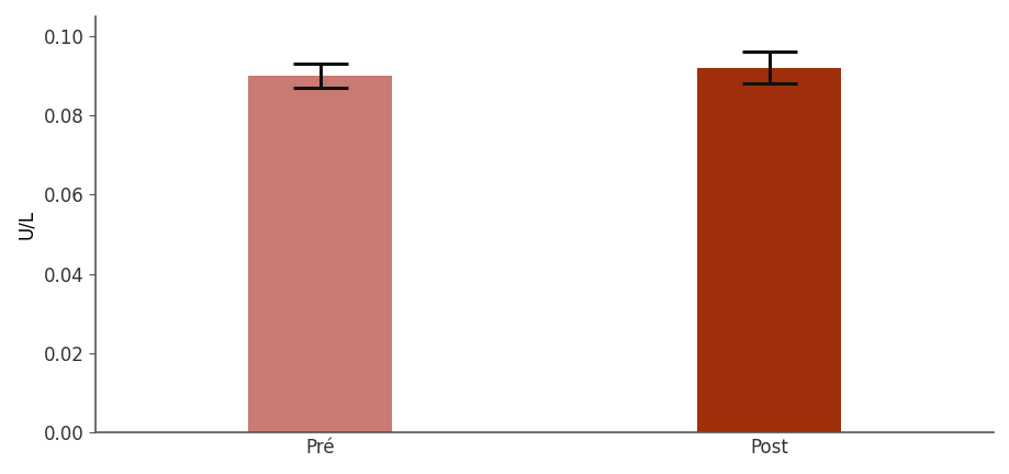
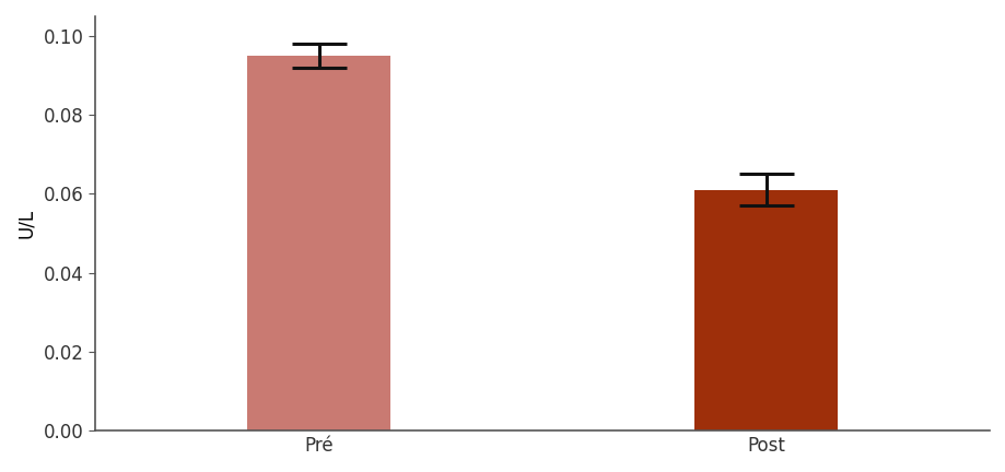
Pré: 0.090 -> 0.095
Post: 0.092 -> 0.061
